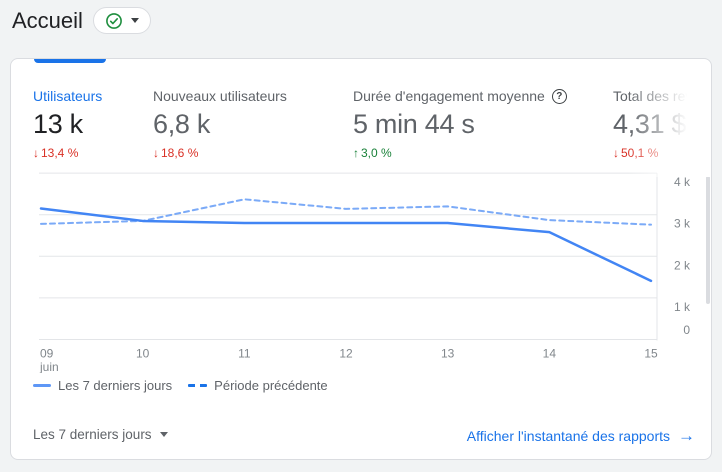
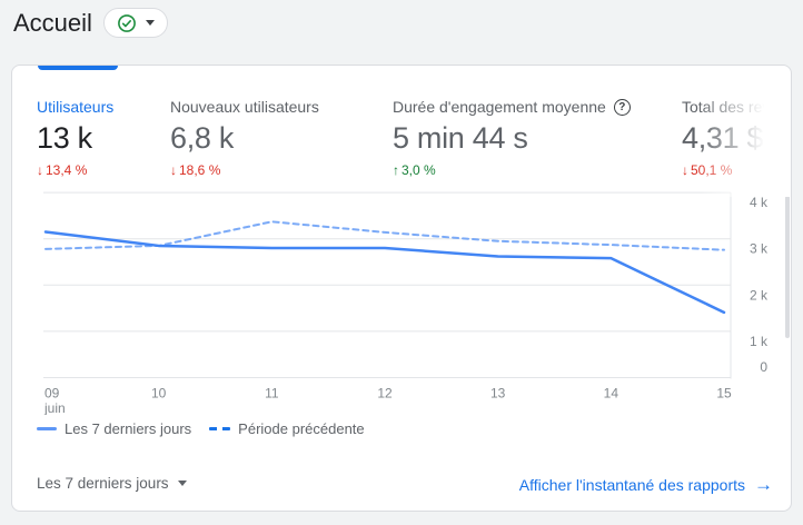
Les 7 derniers jours/13: 2.8k -> 2.6k
Période précédente/13: 3.2k -> 3.0k
